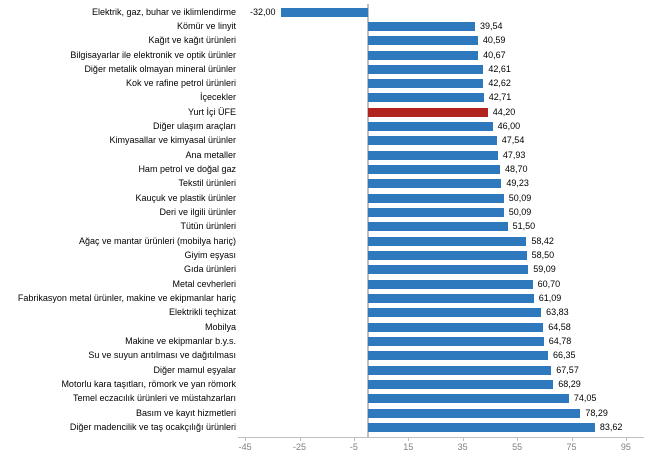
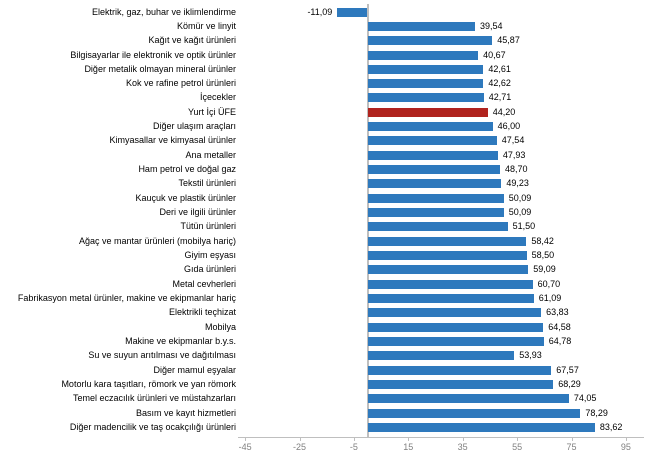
Elektrik, gaz, buhar ve iklimlendirme: -32,00 -> -11,09
Kağıt ve kağıt ürünleri: 40,59 -> 45,87
Su ve suyun arıtılması ve dağıtılması: 66,35 -> 53,93
